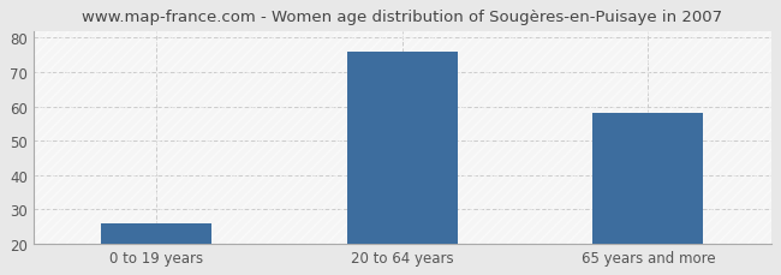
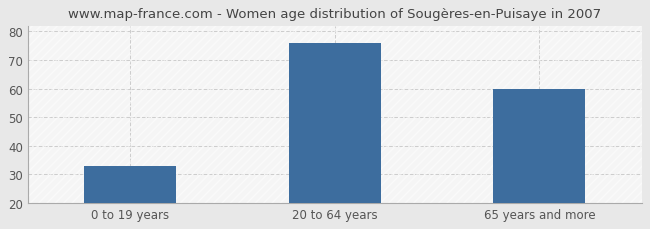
0 to 19 years: 26 -> 33
65 years and more: 58 -> 60
